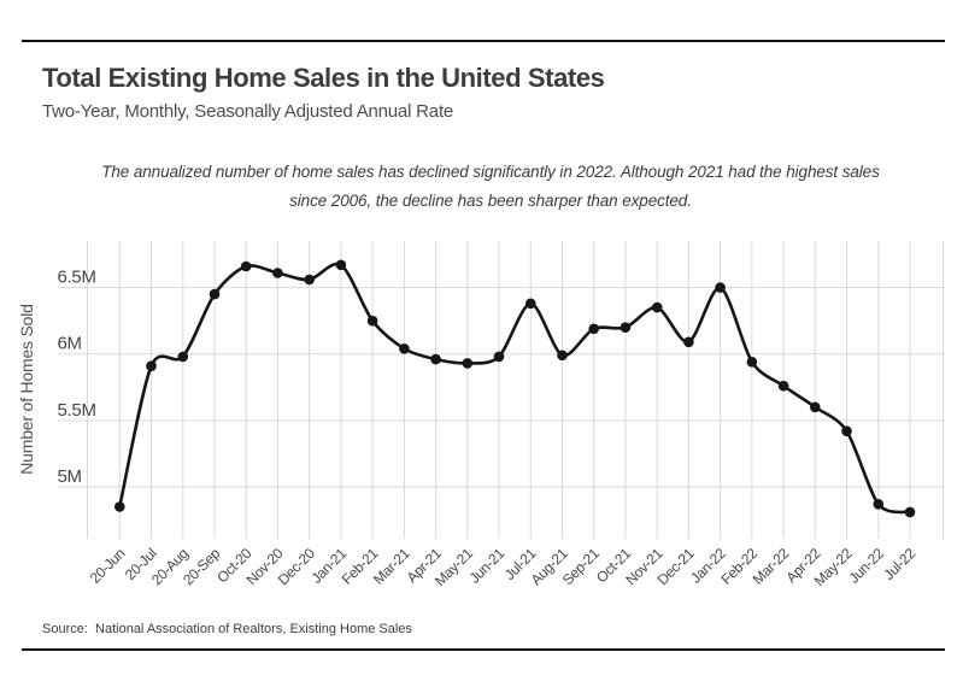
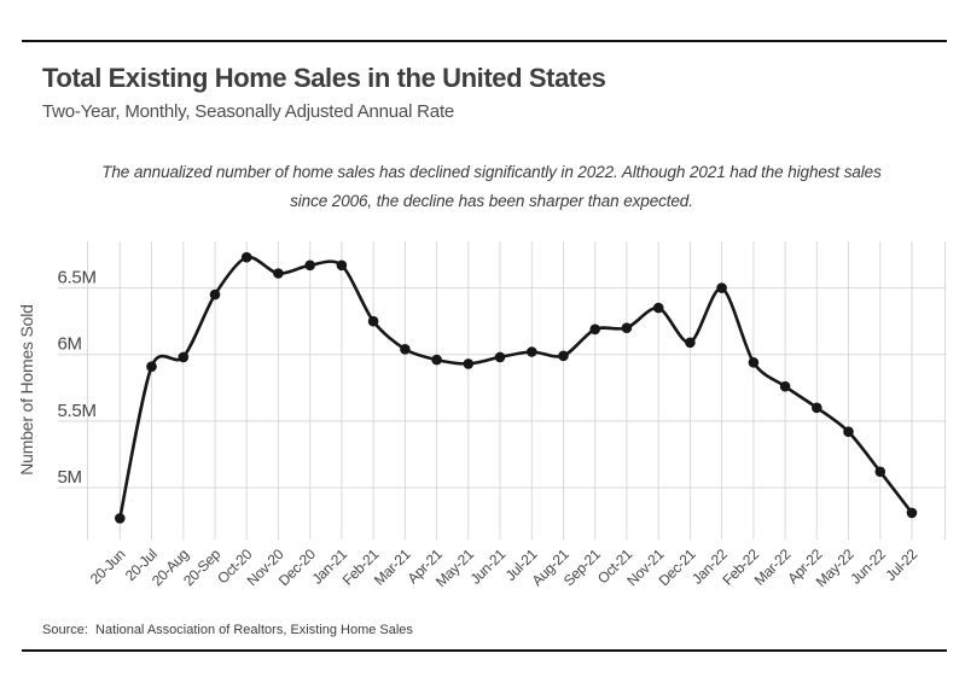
20-Jun: 4.85M -> 4.77M
Oct-20: 6.66M -> 6.73M
Dec-20: 6.56M -> 6.67M
Jul-21: 6.38M -> 6.02M
Jun-22: 4.87M -> 5.12M
